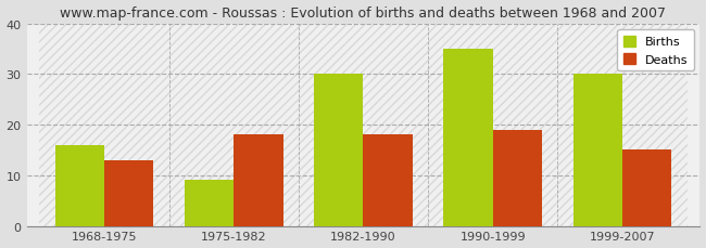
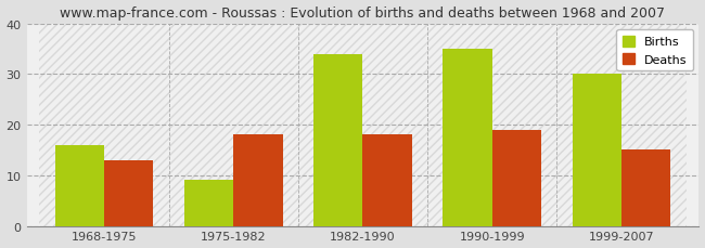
Births/1982-1990: 30 -> 34
